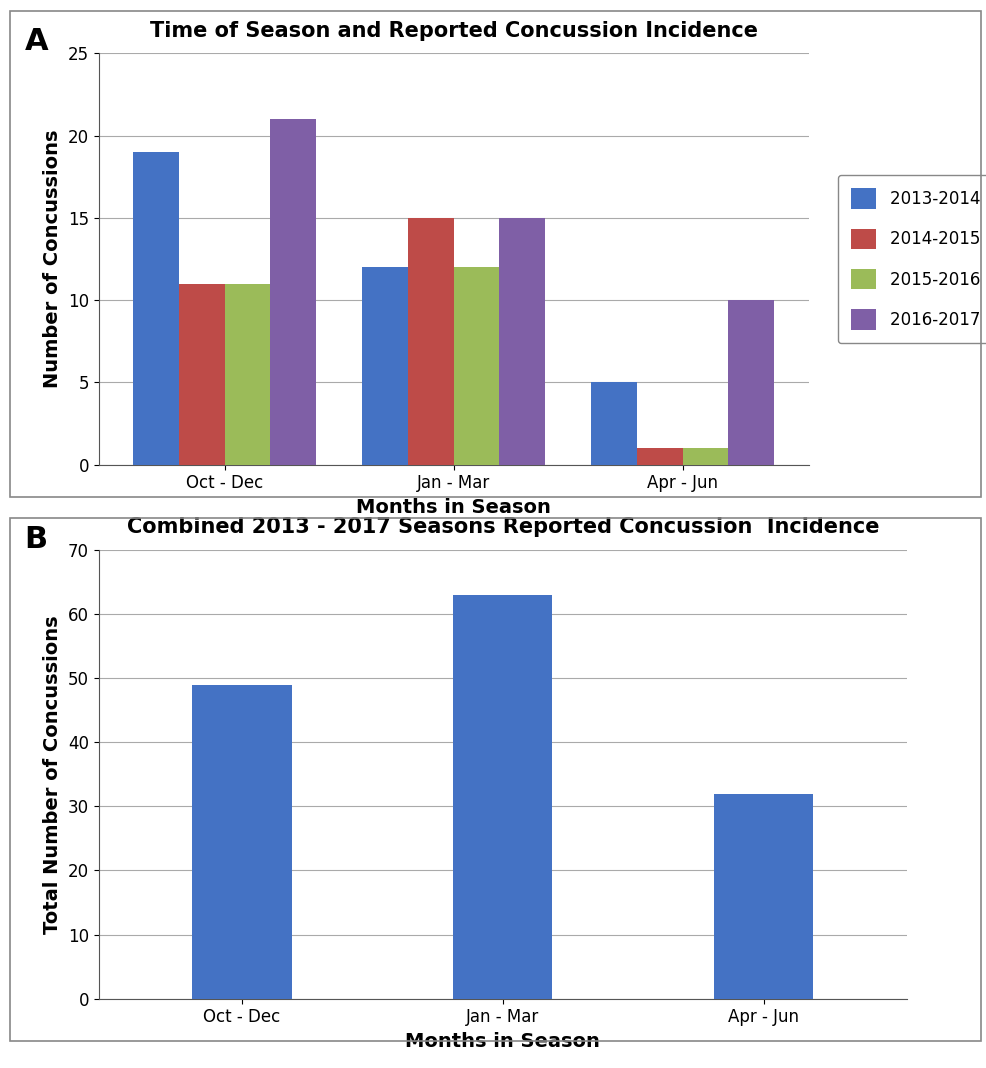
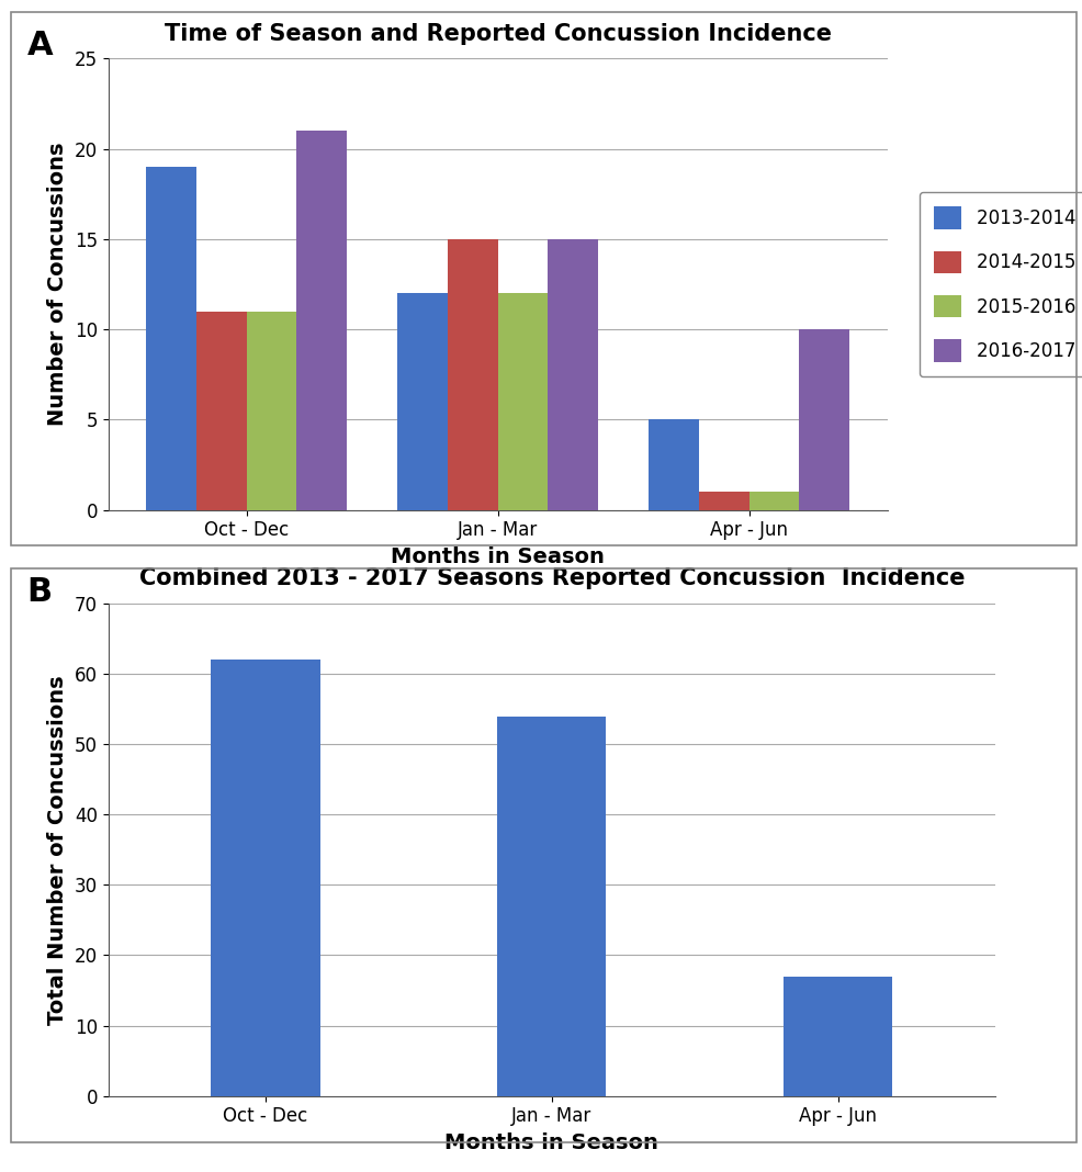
Combined 2013 - 2017 Seasons Reported Concussion Incidence/Oct - Dec: 49 -> 62
Combined 2013 - 2017 Seasons Reported Concussion Incidence/Jan - Mar: 63 -> 54
Combined 2013 - 2017 Seasons Reported Concussion Incidence/Apr - Jun: 32 -> 17
